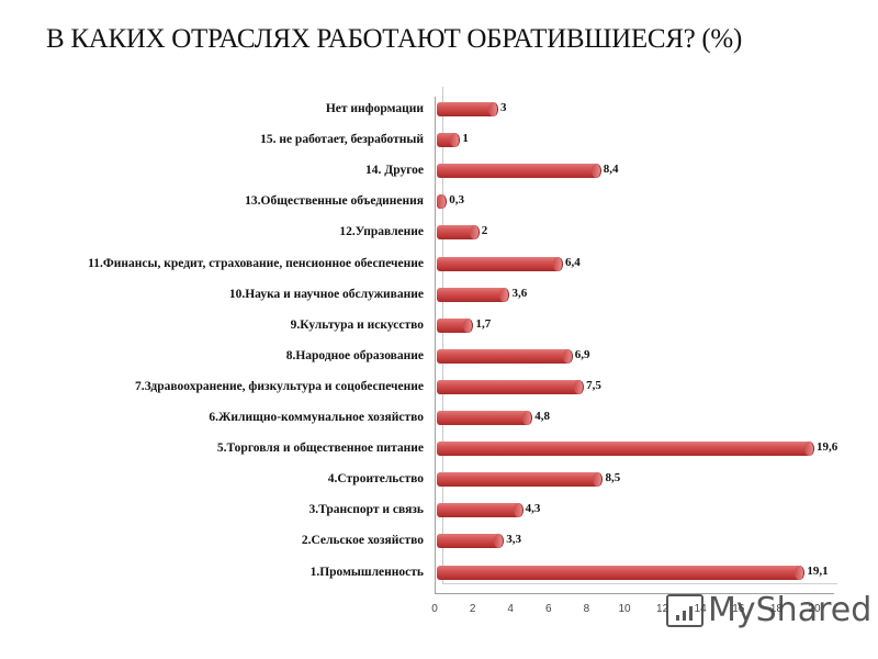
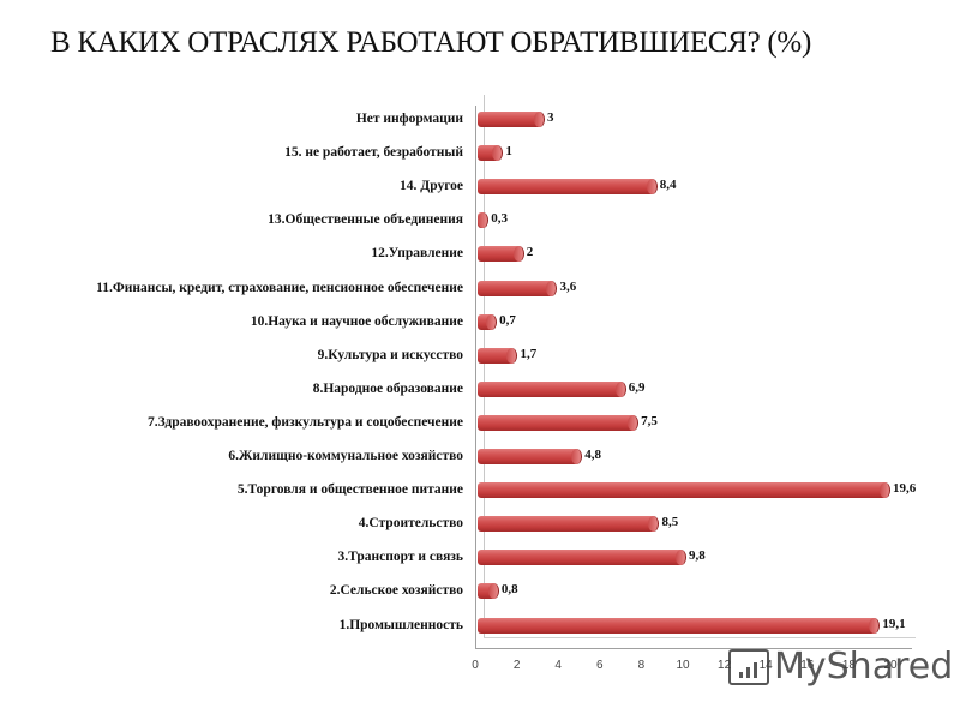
11.Финансы, кредит, страхование, пенсионное обеспечение: 6,4 -> 3,6
10.Наука и научное обслуживание: 3,6 -> 0,7
3.Транспорт и связь: 4,3 -> 9,8
2.Сельское хозяйство: 3,3 -> 0,8
